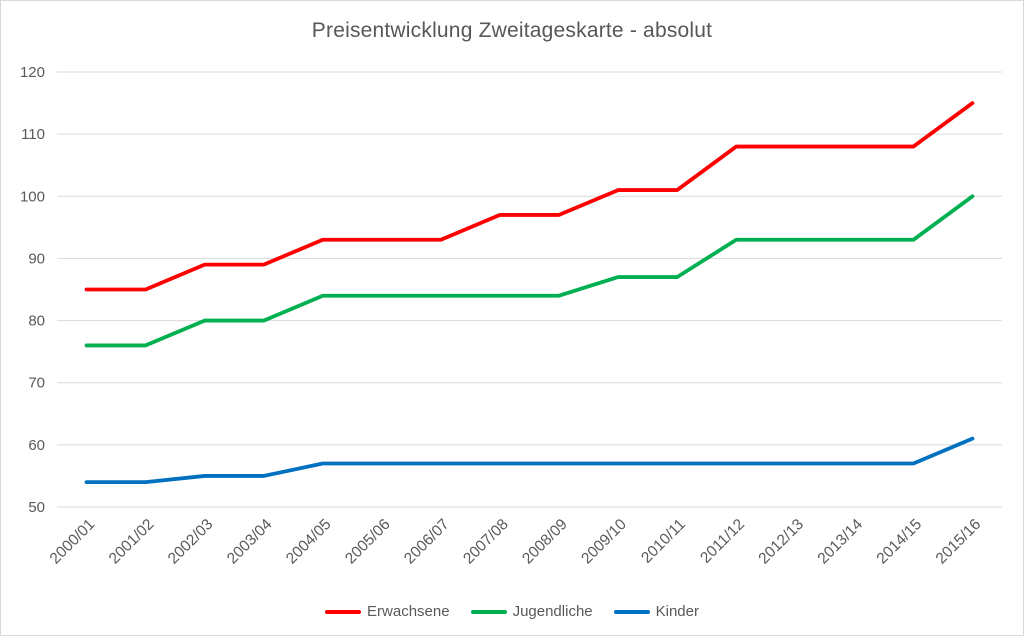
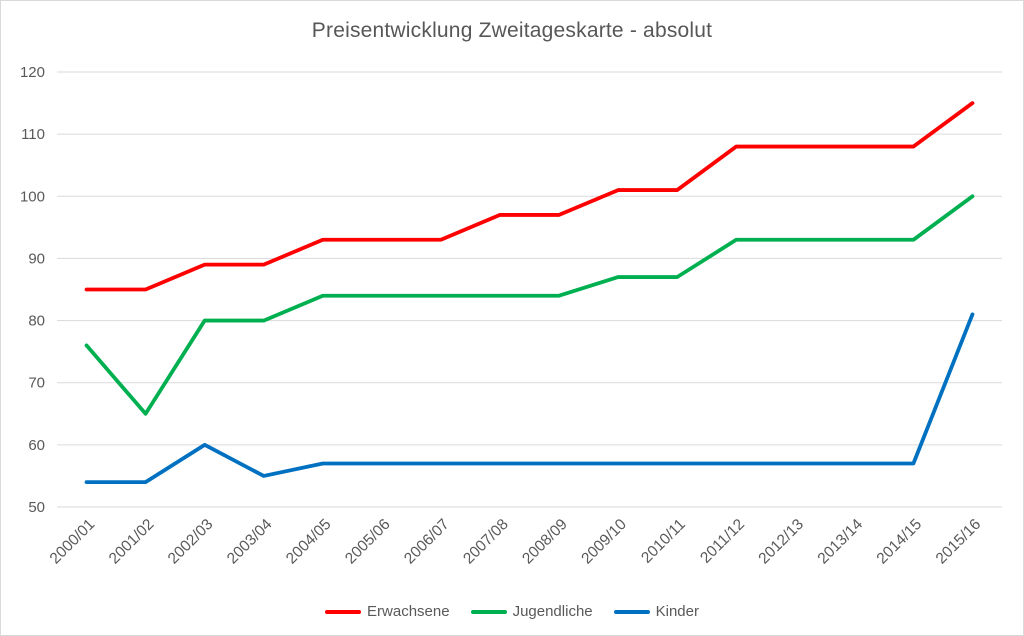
Jugendliche/2001/02: 76 -> 65
Kinder/2002/03: 55 -> 60
Kinder/2015/16: 61 -> 81
